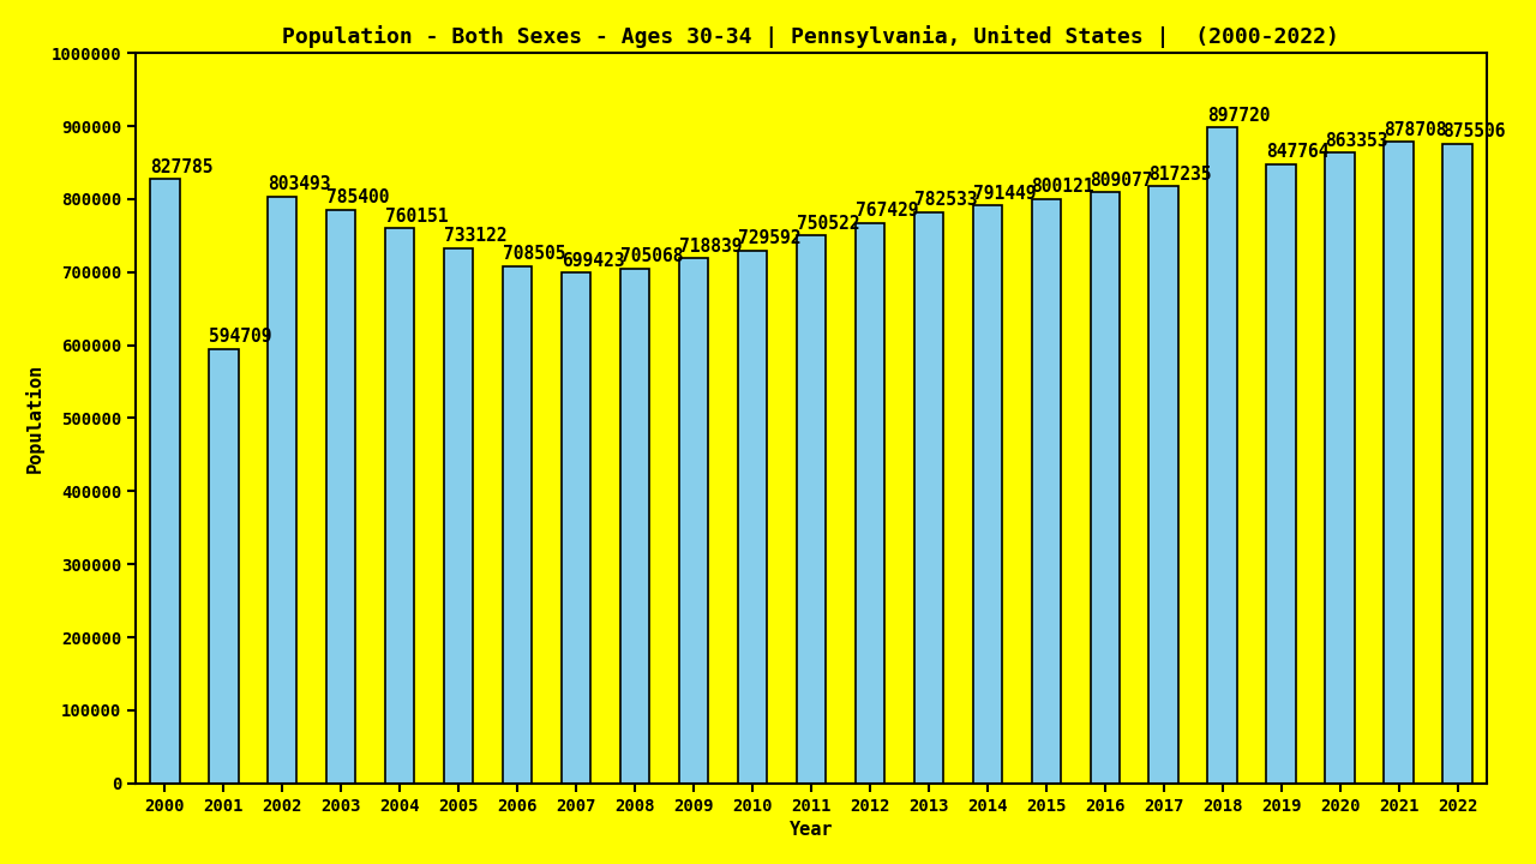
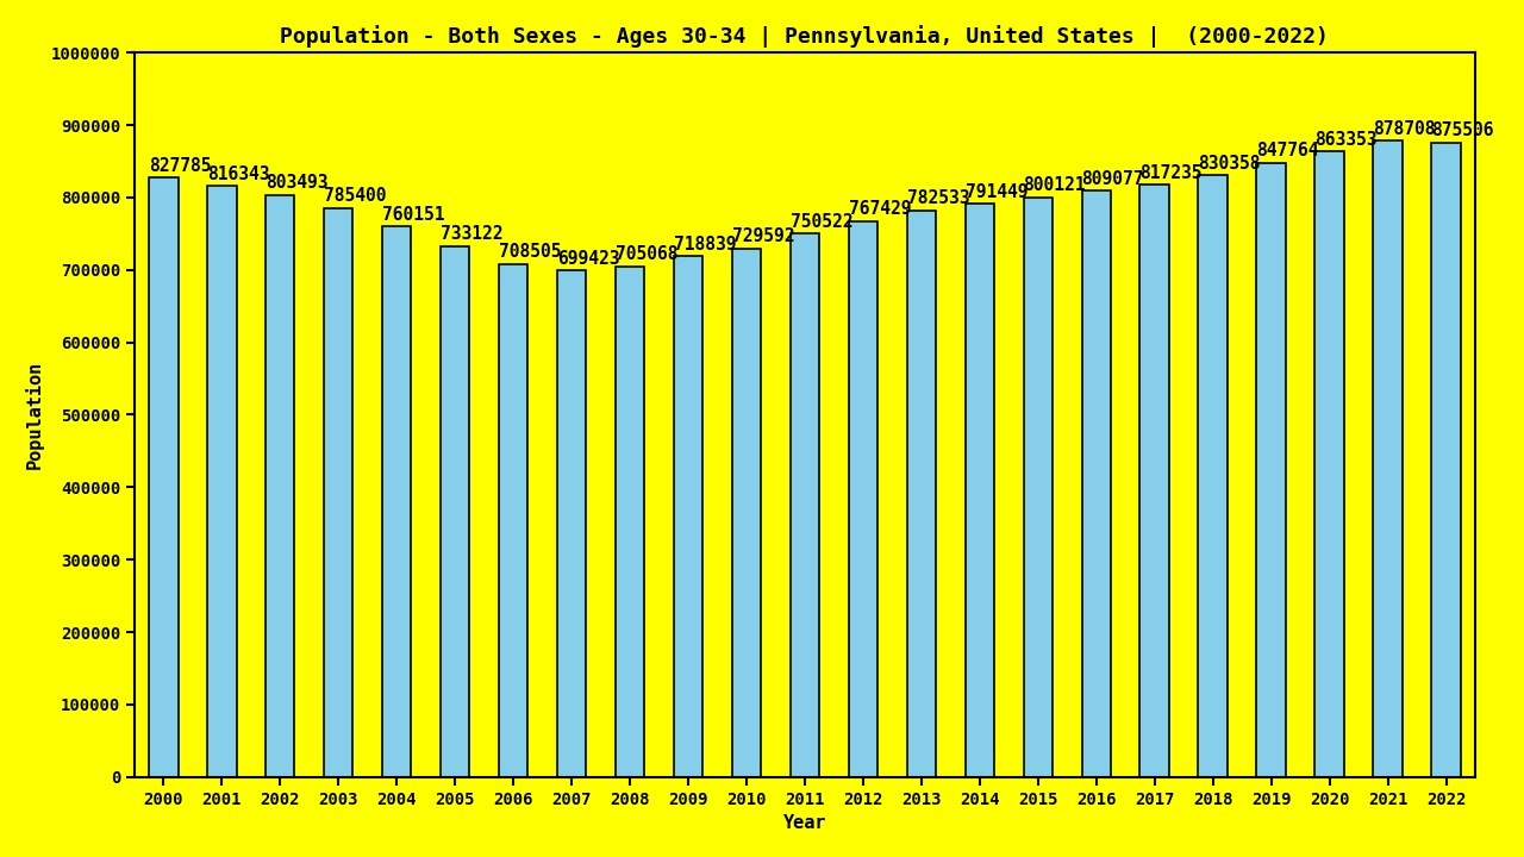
2001: 594709 -> 816343
2018: 897720 -> 830358
